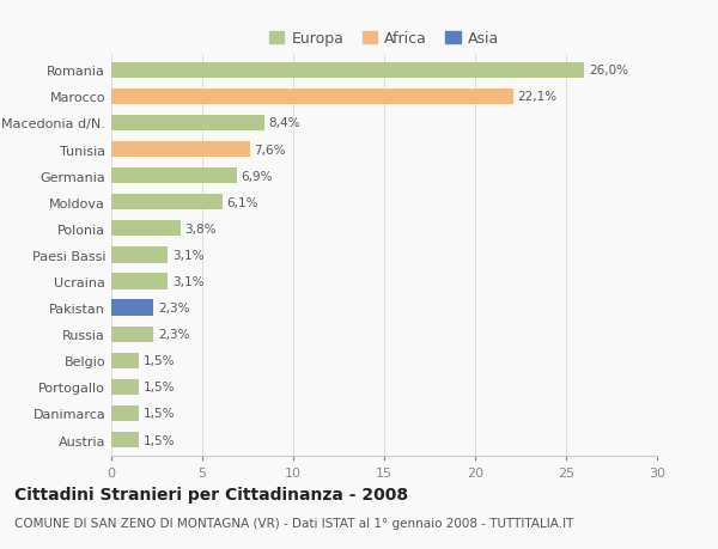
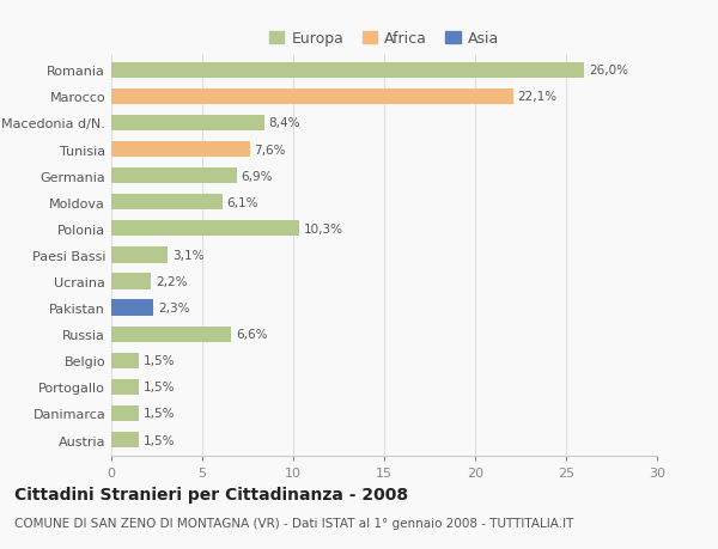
Polonia: 3,8% -> 10,3%
Ucraina: 3,1% -> 2,2%
Russia: 2,3% -> 6,6%
